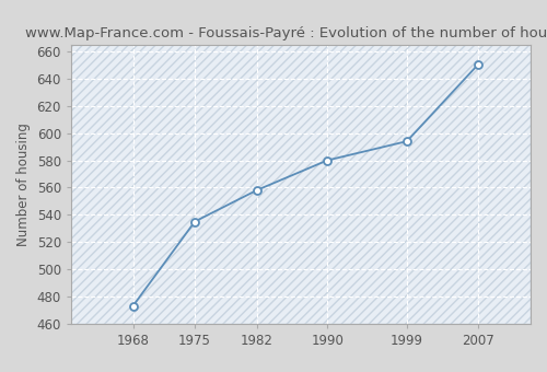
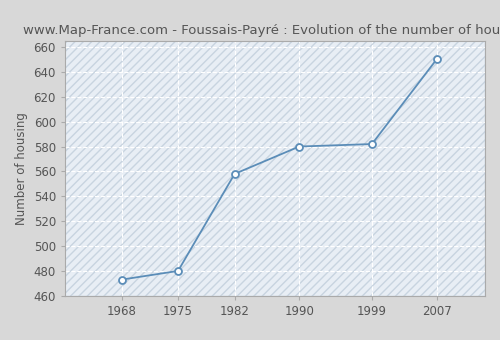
1975: 535 -> 480
1999: 594 -> 582
